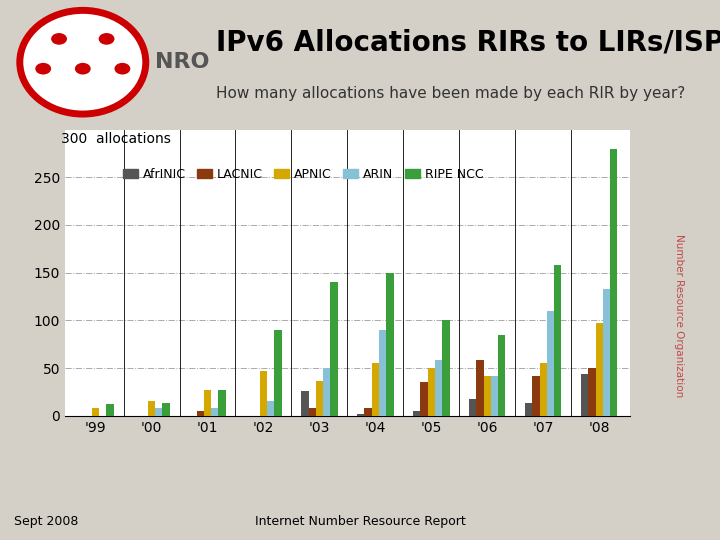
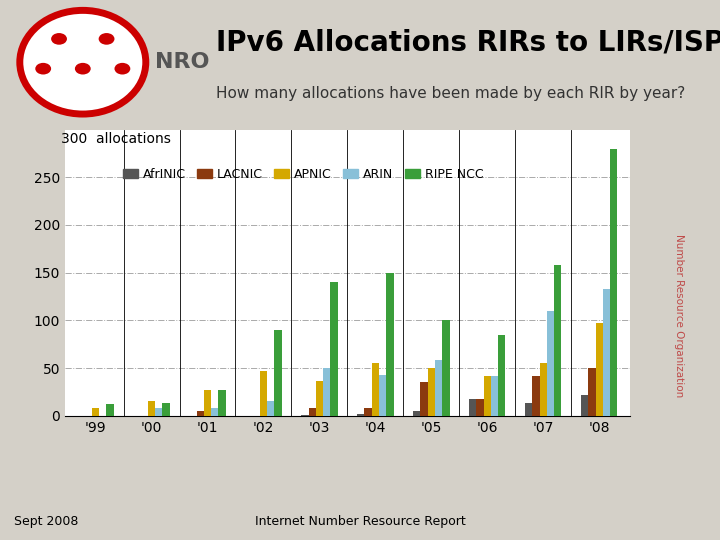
AfrINIC/'03: 26 -> 1
ARIN/'04: 90 -> 43
LACNIC/'06: 58 -> 18
AfrINIC/'08: 44 -> 22
